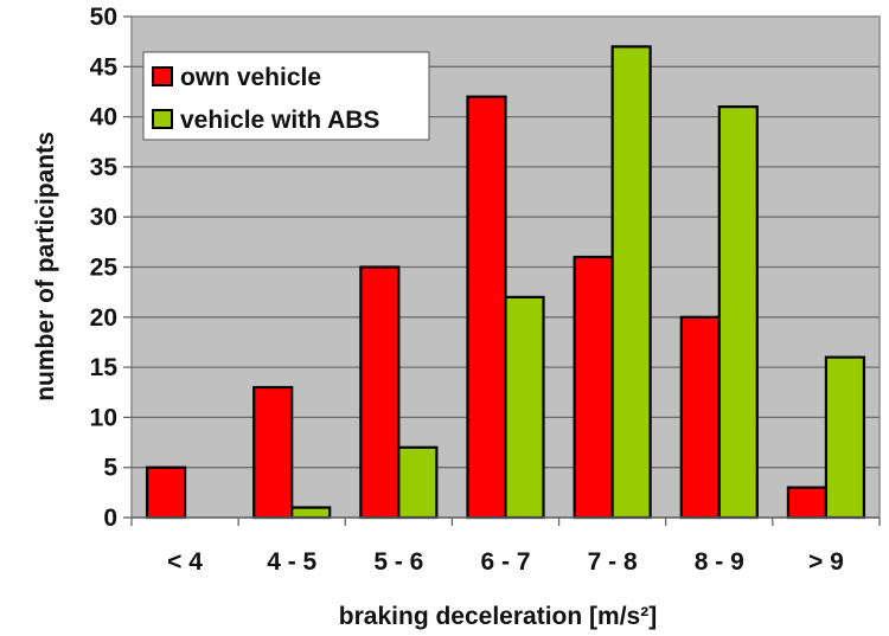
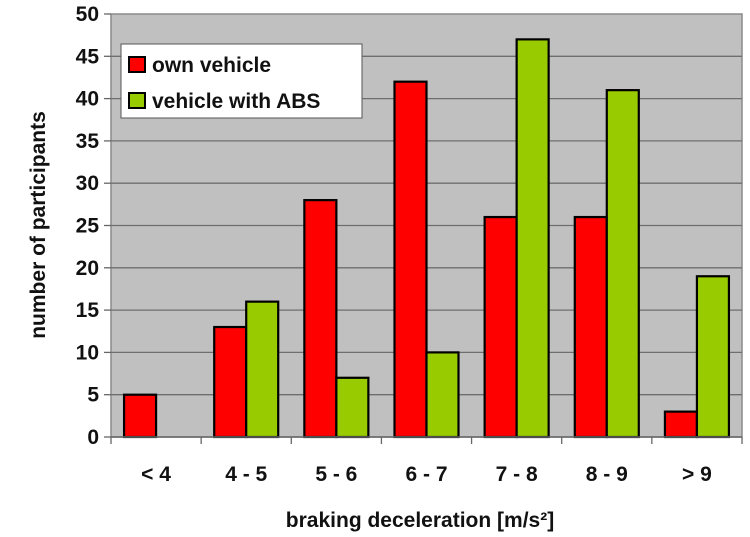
vehicle with ABS/4 - 5: 1 -> 16
own vehicle/5 - 6: 25 -> 28
vehicle with ABS/6 - 7: 22 -> 10
own vehicle/8 - 9: 20 -> 26
vehicle with ABS/> 9: 16 -> 19
